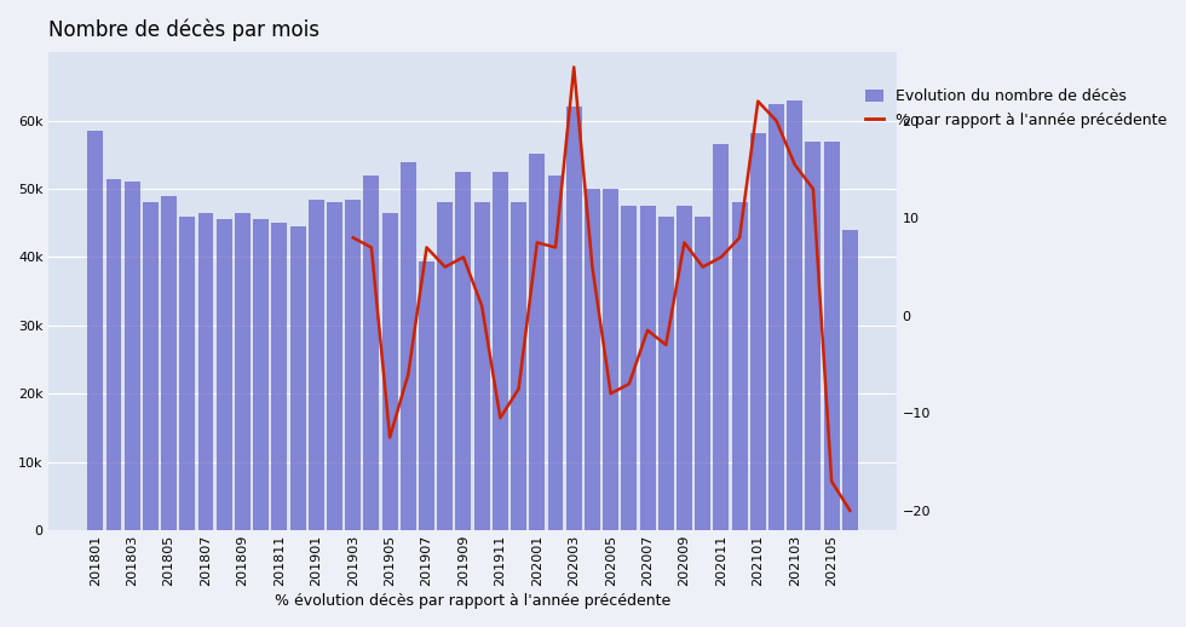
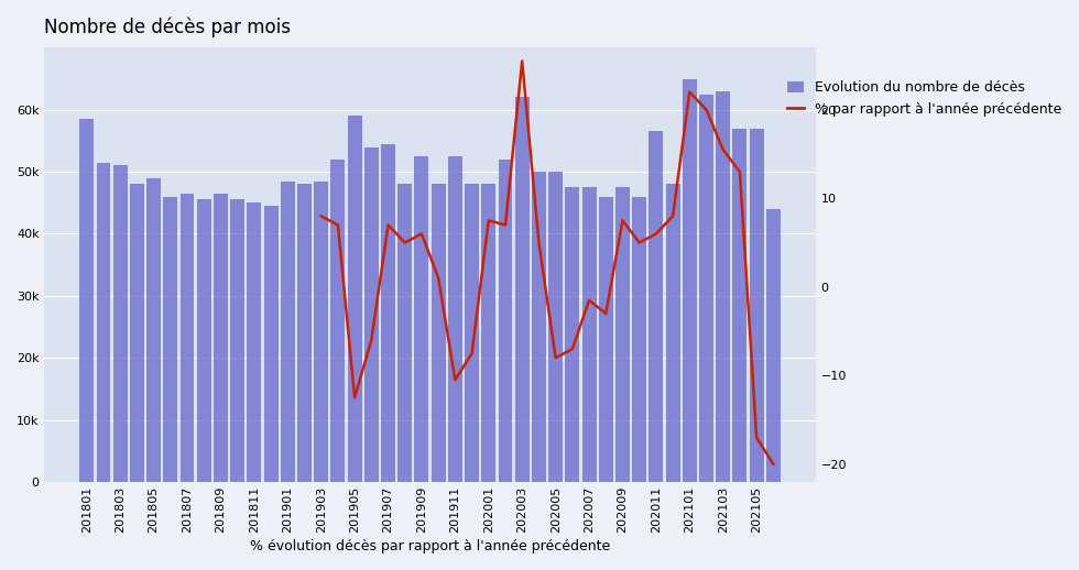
Evolution du nombre de décès/201905: 46.4k -> 59.0k
Evolution du nombre de décès/201907: 39.4k -> 54.5k
Evolution du nombre de décès/202001: 55.2k -> 48.0k
Evolution du nombre de décès/202101: 58.2k -> 65.0k
